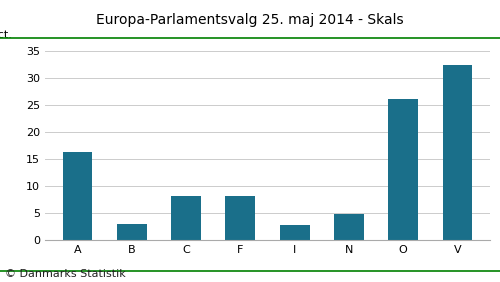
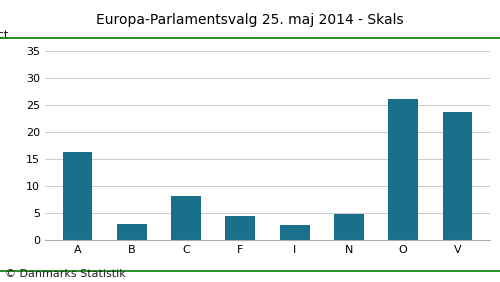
F: 8.1 -> 4.4
V: 32.4 -> 23.6
